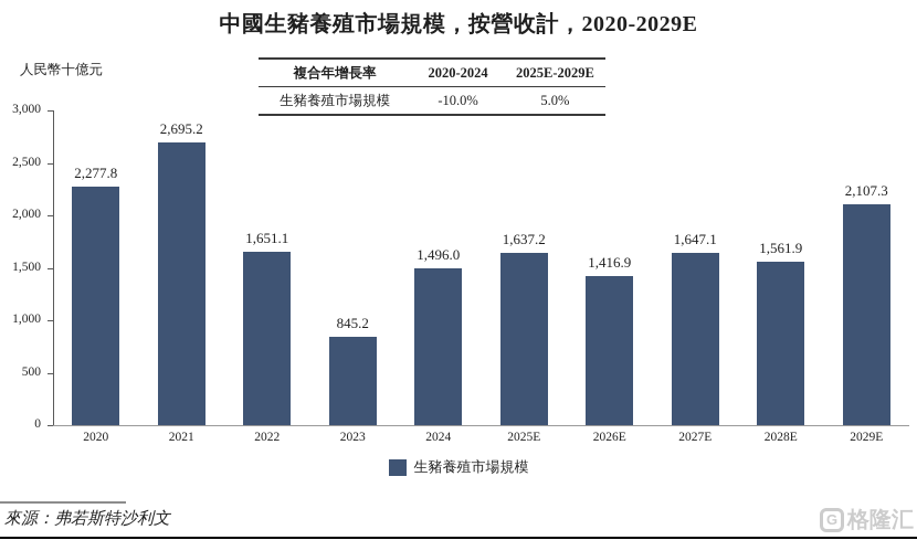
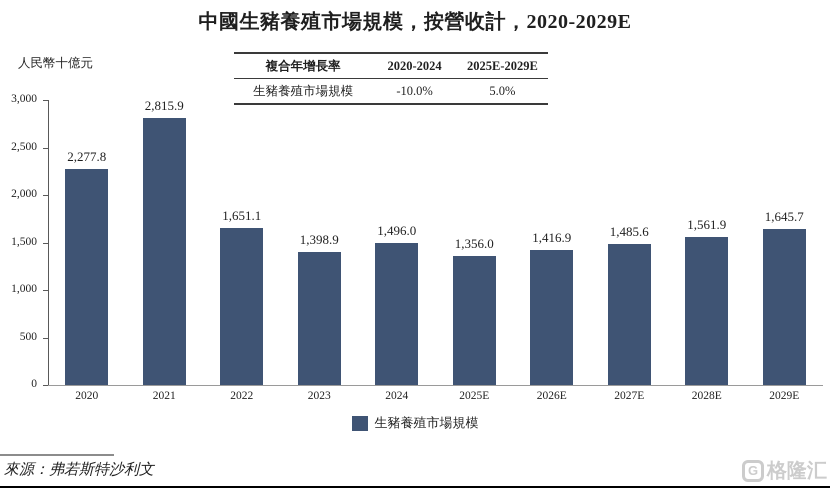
2021: 2,695.2 -> 2,815.9
2023: 845.2 -> 1,398.9
2025E: 1,637.2 -> 1,356.0
2027E: 1,647.1 -> 1,485.6
2029E: 2,107.3 -> 1,645.7
